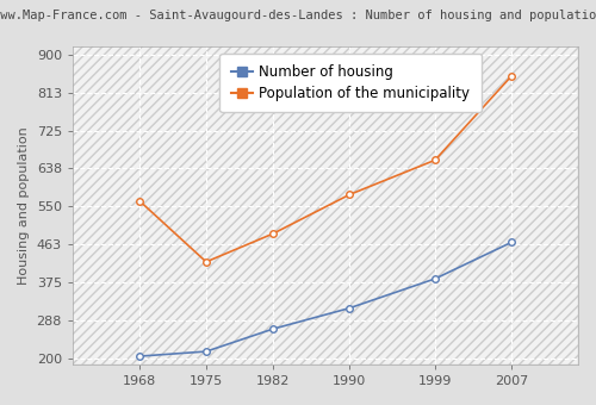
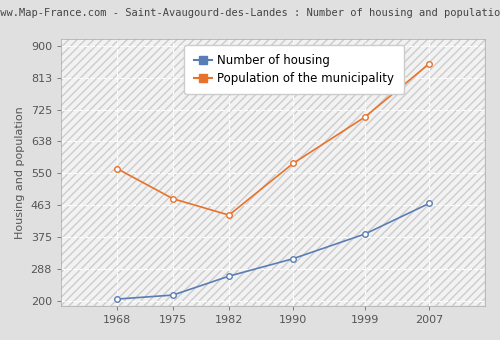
Population of the municipality/1975: 422 -> 480
Population of the municipality/1982: 487 -> 435
Population of the municipality/1999: 657 -> 705
